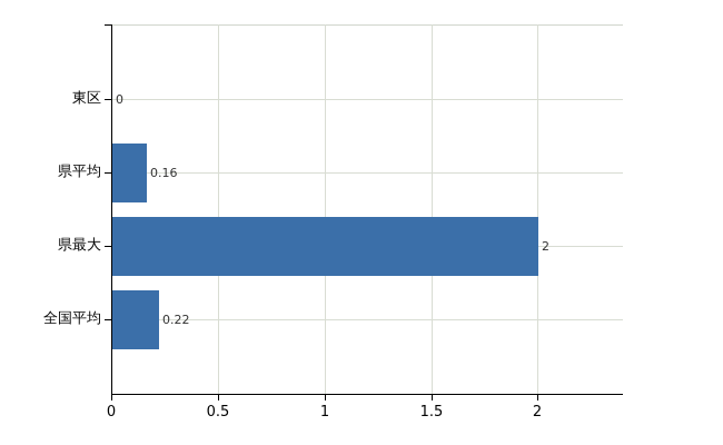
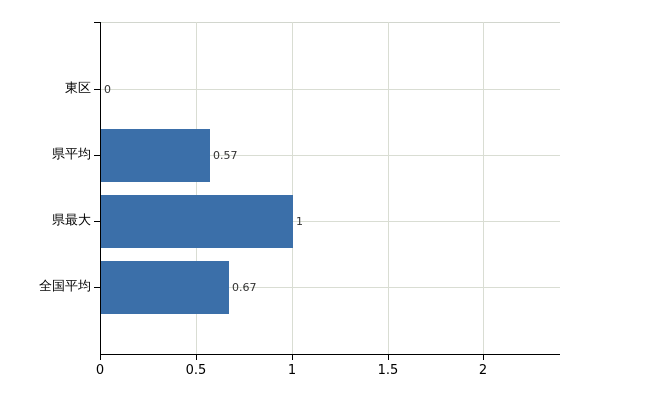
県平均: 0.16 -> 0.57
県最大: 2 -> 1
全国平均: 0.22 -> 0.67
